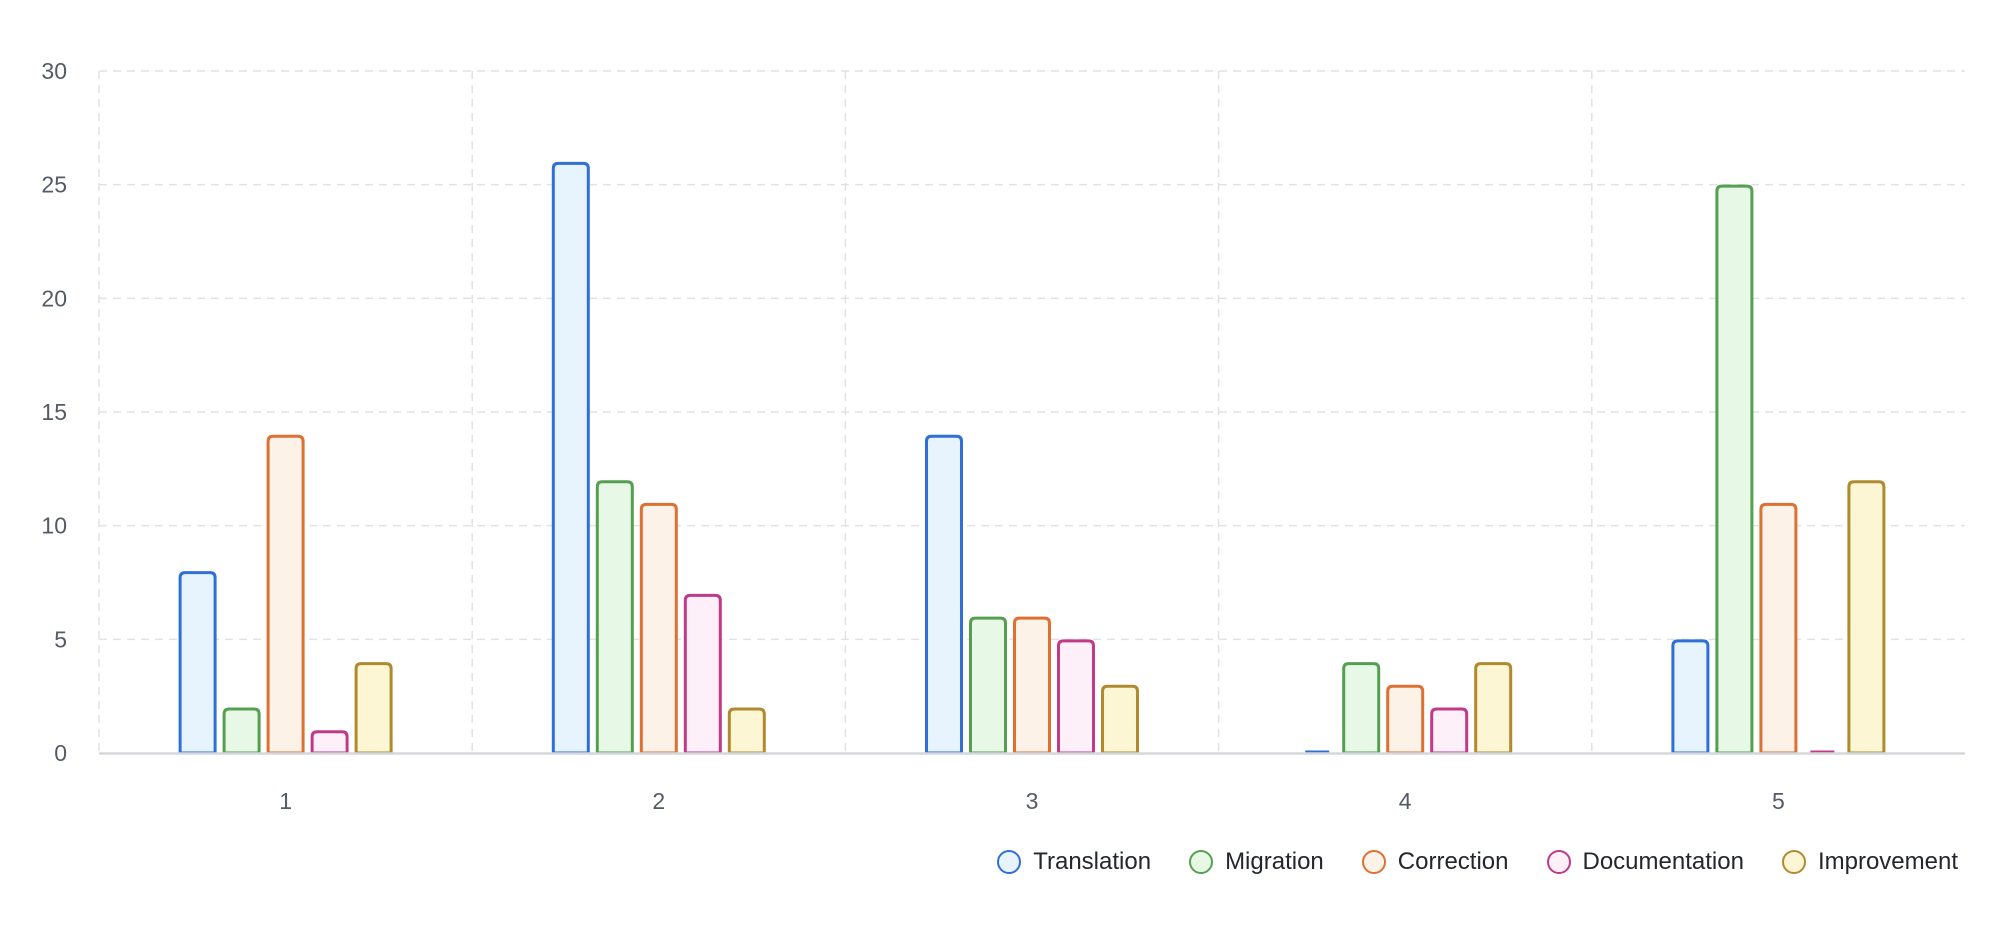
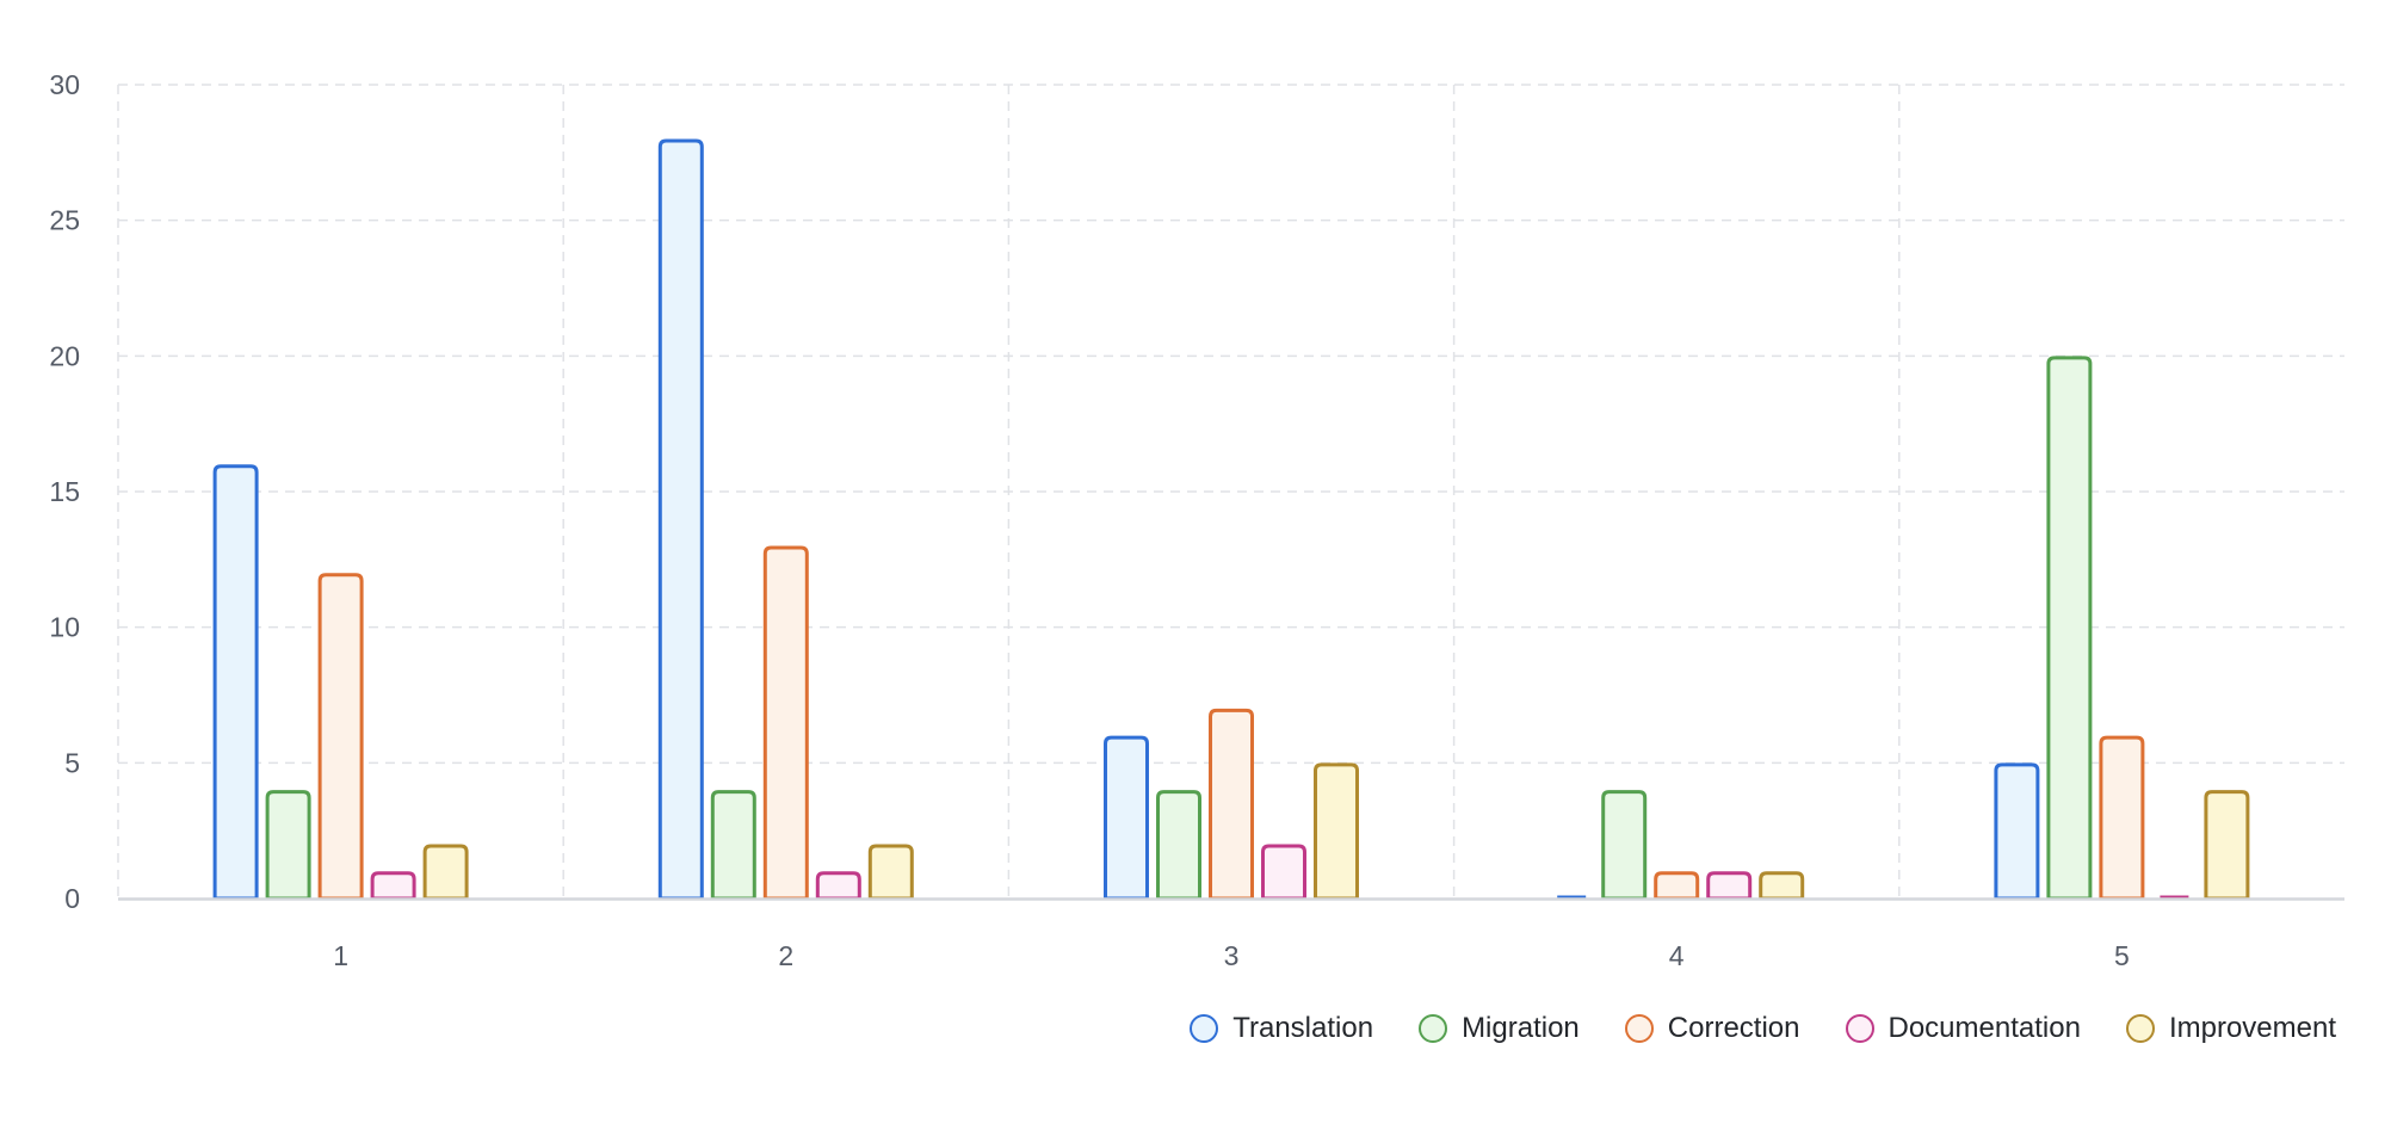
Translation/1: 8 -> 16
Migration/1: 2 -> 4
Correction/1: 14 -> 12
Improvement/1: 4 -> 2
Translation/2: 26 -> 28
Migration/2: 12 -> 4
Correction/2: 11 -> 13
Documentation/2: 7 -> 1
Translation/3: 14 -> 6
Migration/3: 6 -> 4
Correction/3: 6 -> 7
Documentation/3: 5 -> 2
Improvement/3: 3 -> 5
Correction/4: 3 -> 1
Documentation/4: 2 -> 1
Improvement/4: 4 -> 1
Migration/5: 25 -> 20
Correction/5: 11 -> 6
Improvement/5: 12 -> 4
